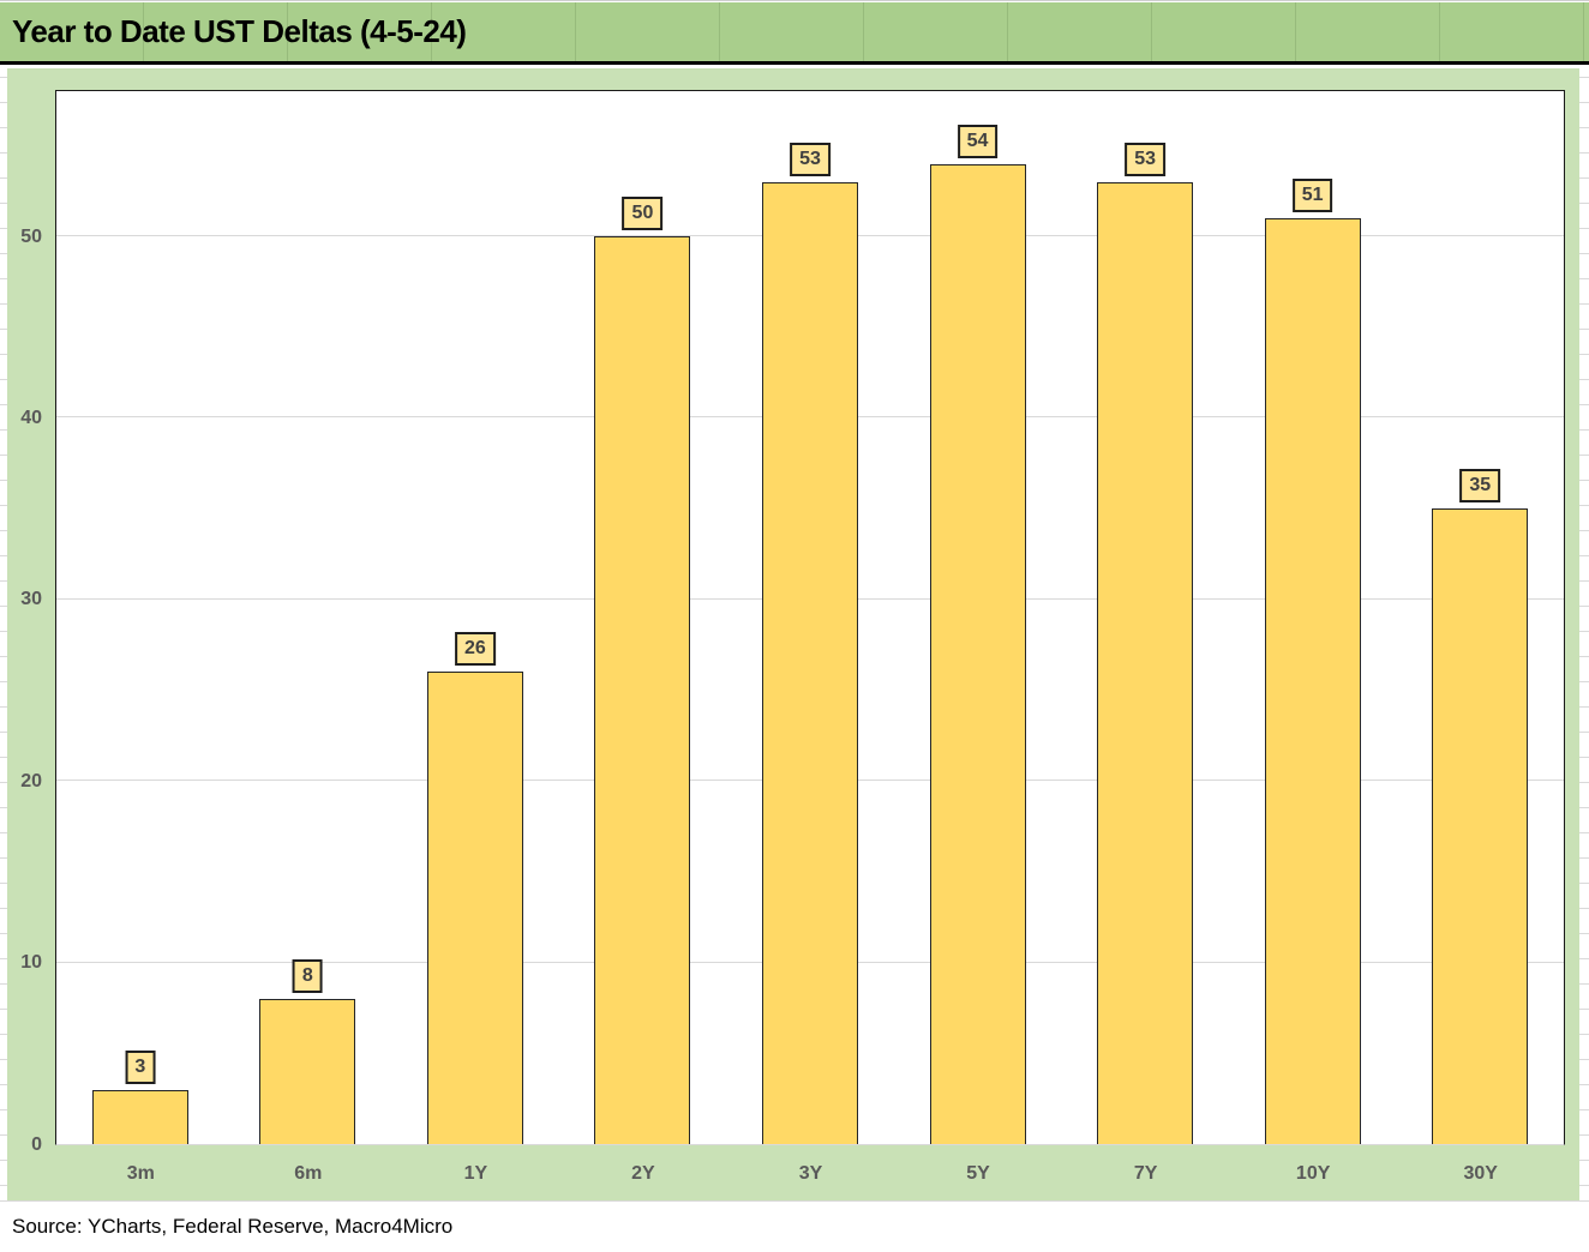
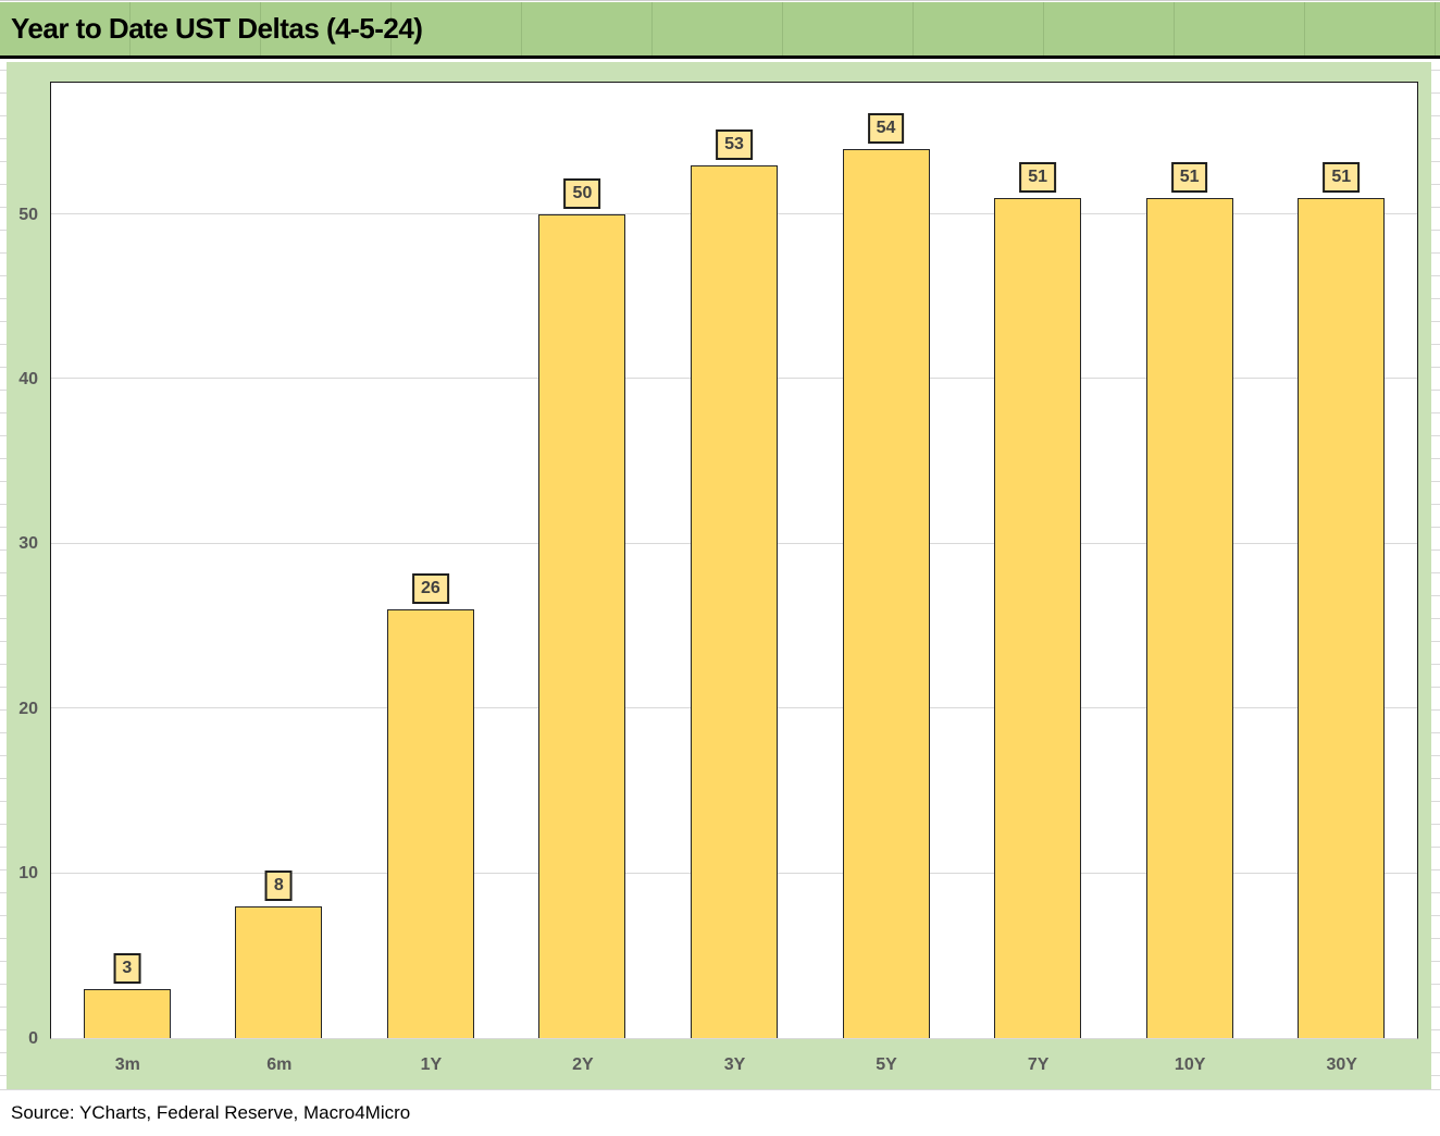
7Y: 53 -> 51
30Y: 35 -> 51
